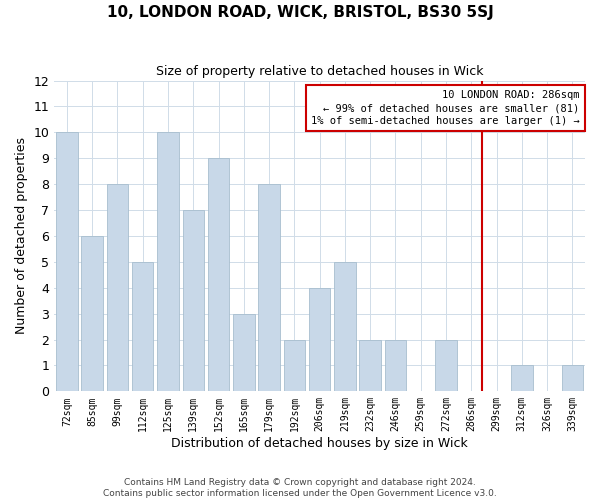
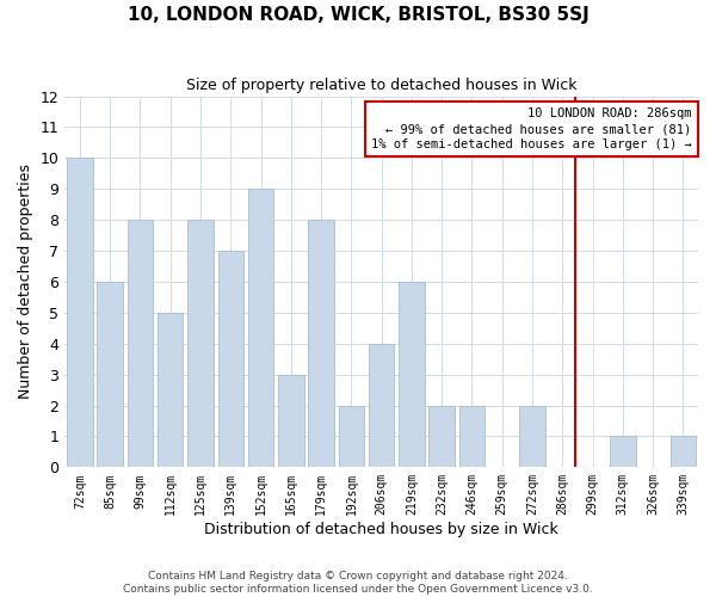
125sqm: 10 -> 8
219sqm: 5 -> 6
